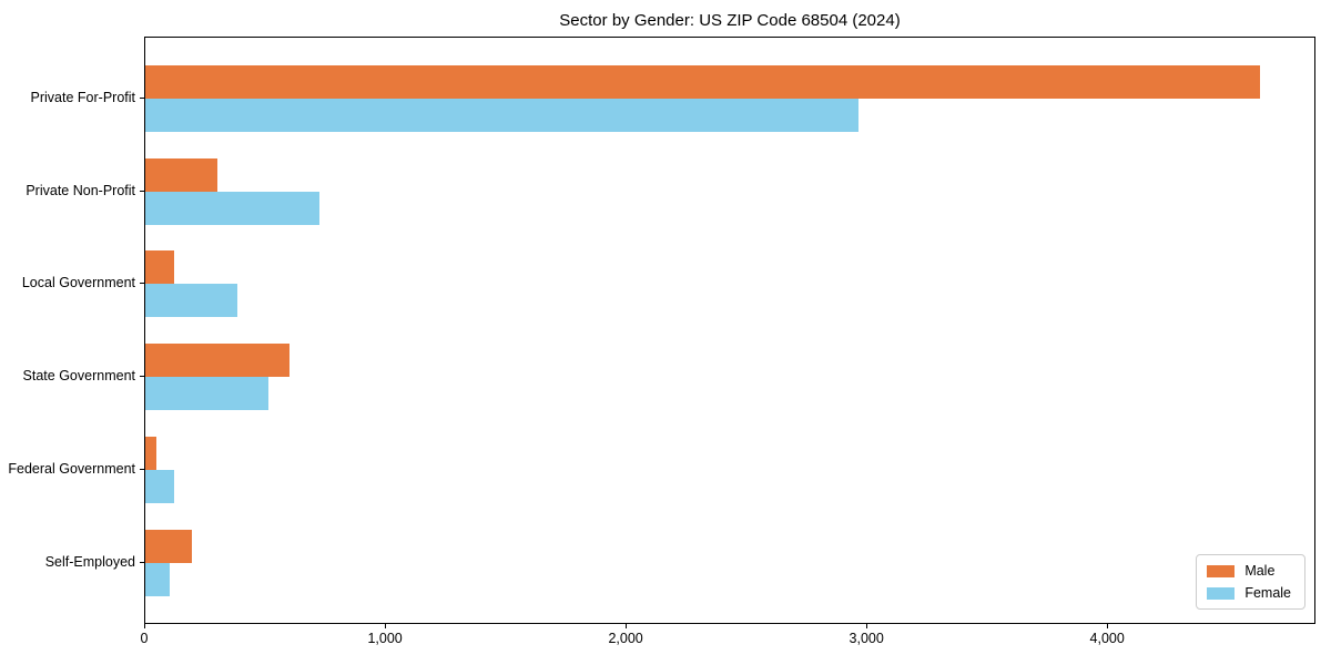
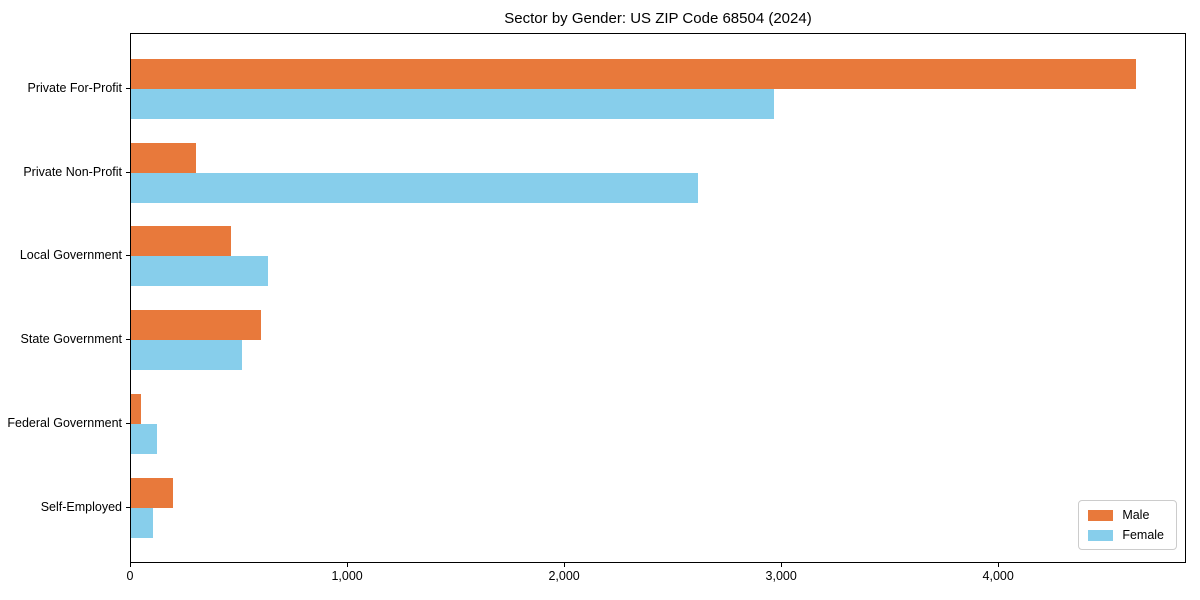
Female/Private Non-Profit: 720 -> 2610
Male/Local Government: 120 -> 460
Female/Local Government: 380 -> 630
